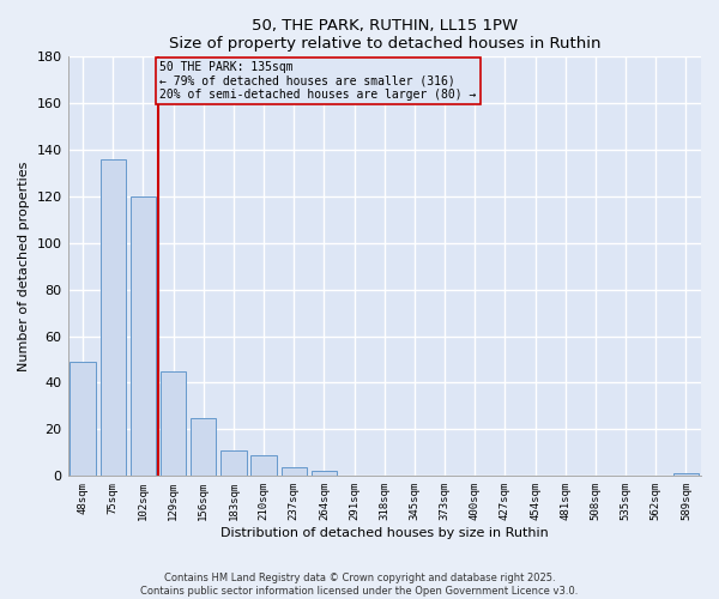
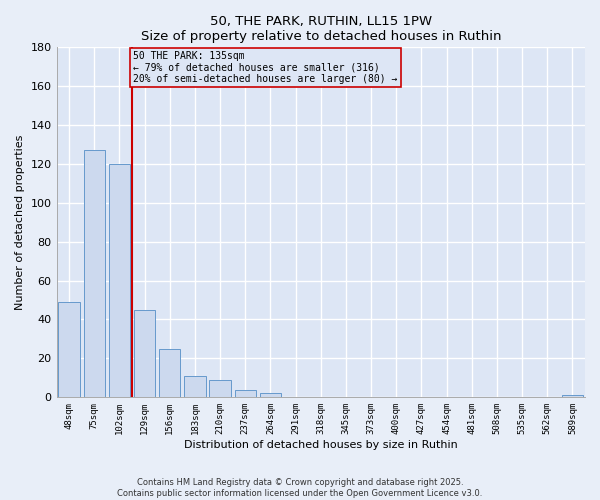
75sqm: 136 -> 127
